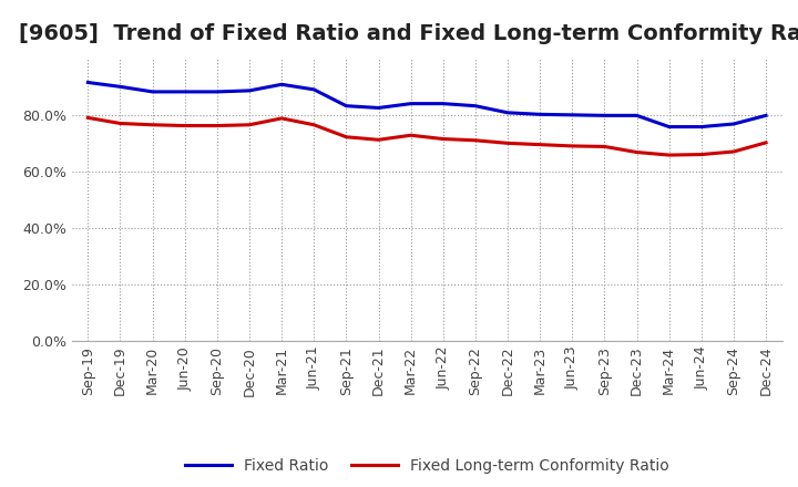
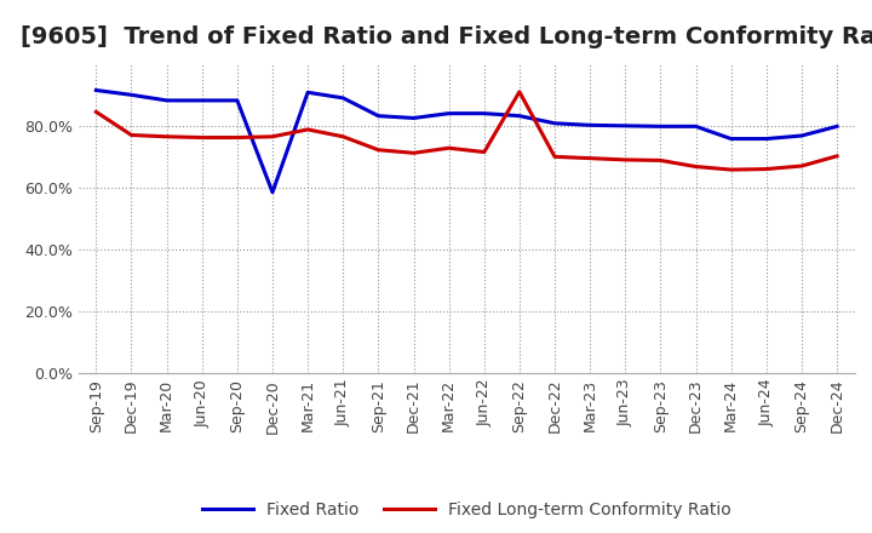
Fixed Long-term Conformity Ratio/Sep-19: 79.0% -> 84.5%
Fixed Ratio/Dec-20: 88.6% -> 58.5%
Fixed Long-term Conformity Ratio/Sep-22: 71.0% -> 91.0%
